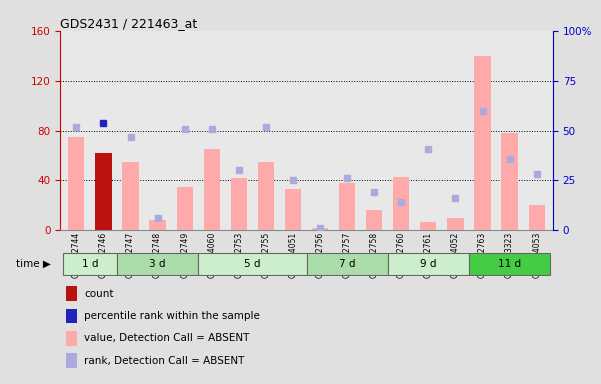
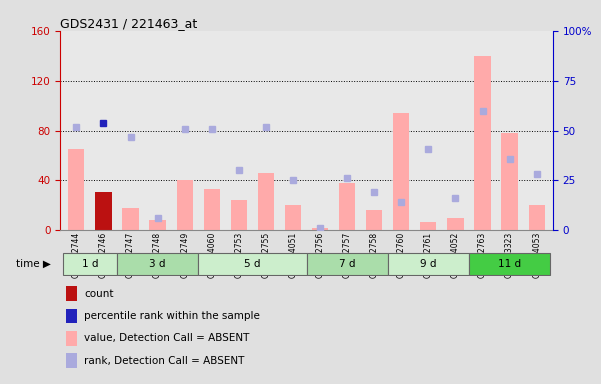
GSM102744: 75 -> 65
GSM102746: 62 -> 31
GSM102747: 55 -> 18
GSM102749: 35 -> 40
GSM104060: 65 -> 33
GSM102753: 42 -> 24
GSM102755: 55 -> 46
GSM104051: 33 -> 20
GSM102760: 43 -> 94
